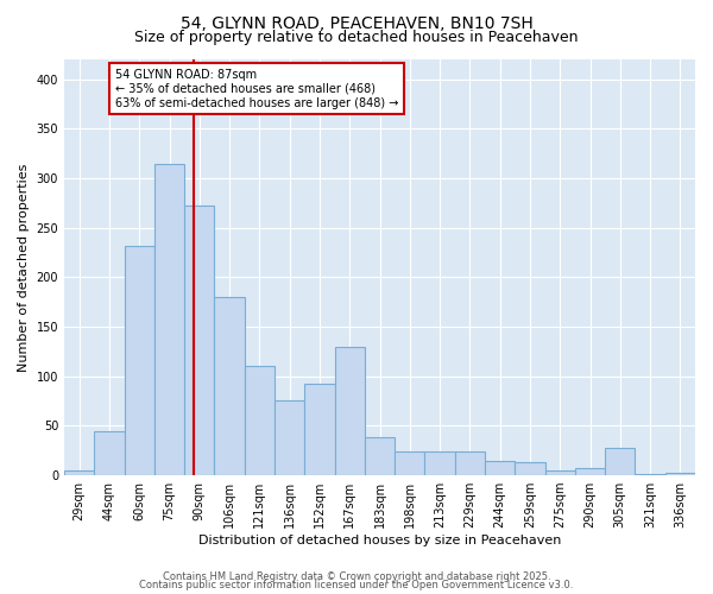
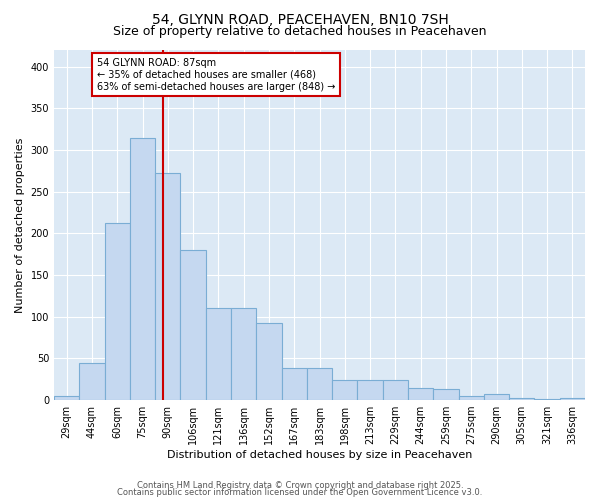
60sqm: 232 -> 212
136sqm: 76 -> 110
167sqm: 130 -> 38
305sqm: 28 -> 3
